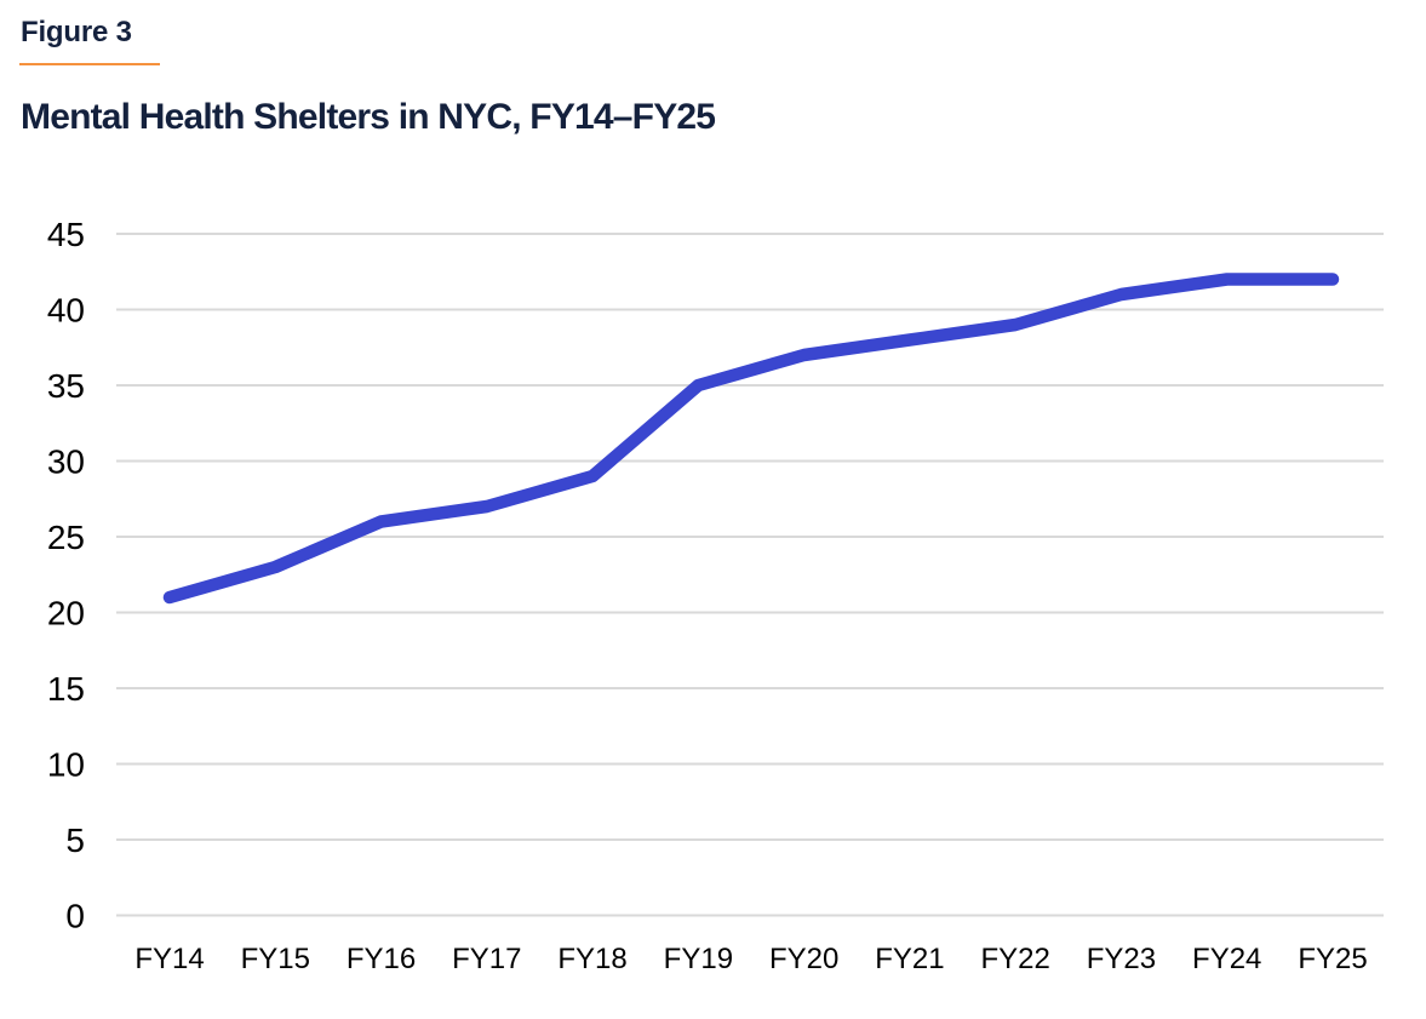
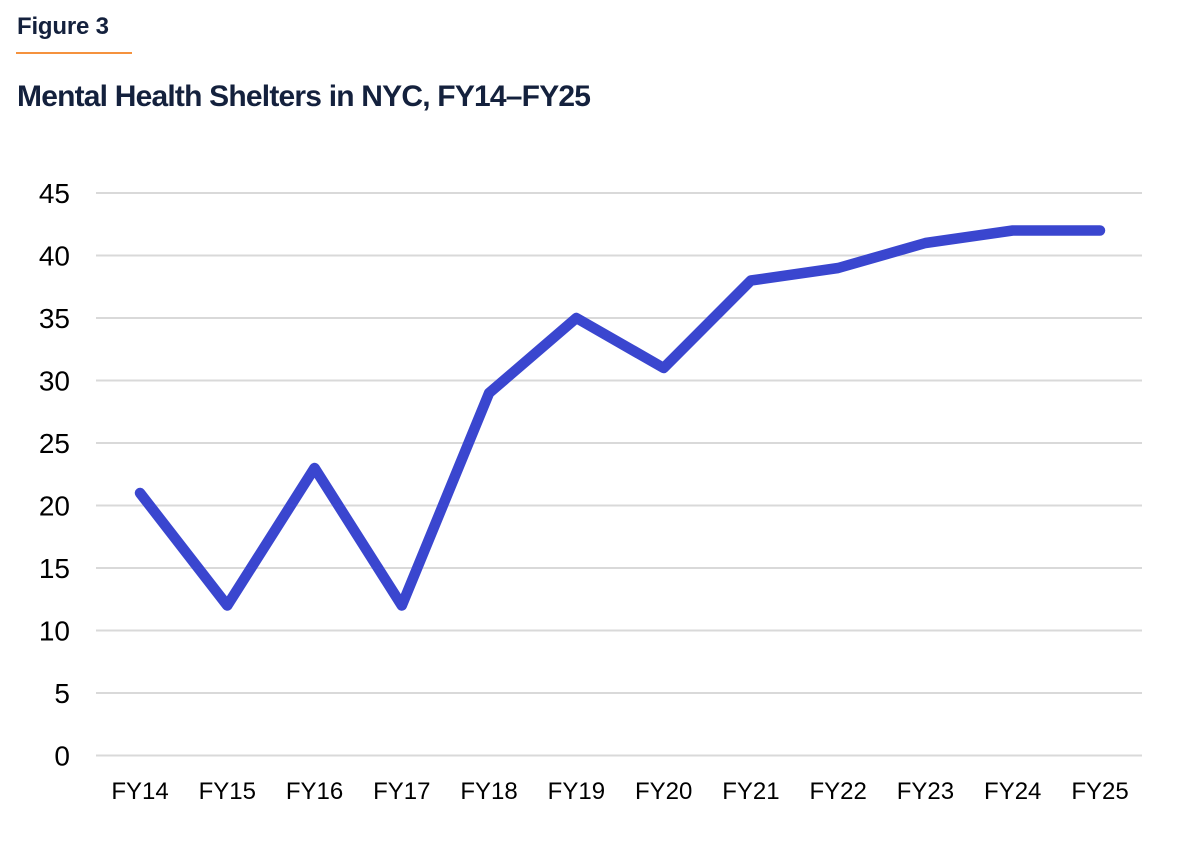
FY15: 23 -> 12
FY16: 26 -> 23
FY17: 27 -> 12
FY20: 37 -> 31
